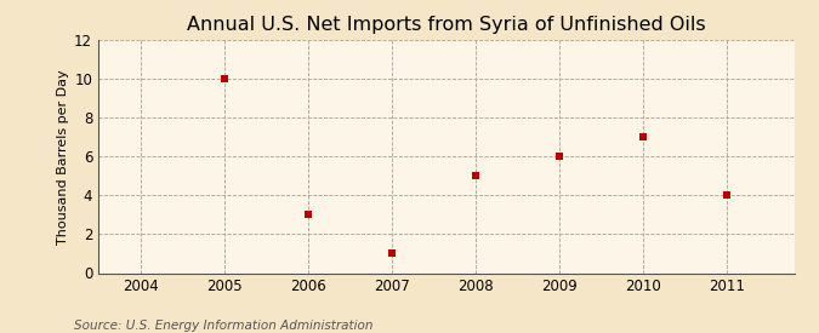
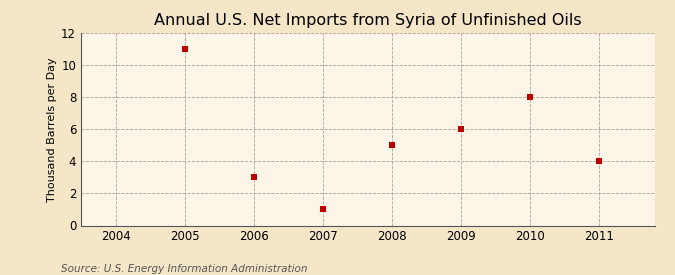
2005: 10 -> 11
2010: 7 -> 8
